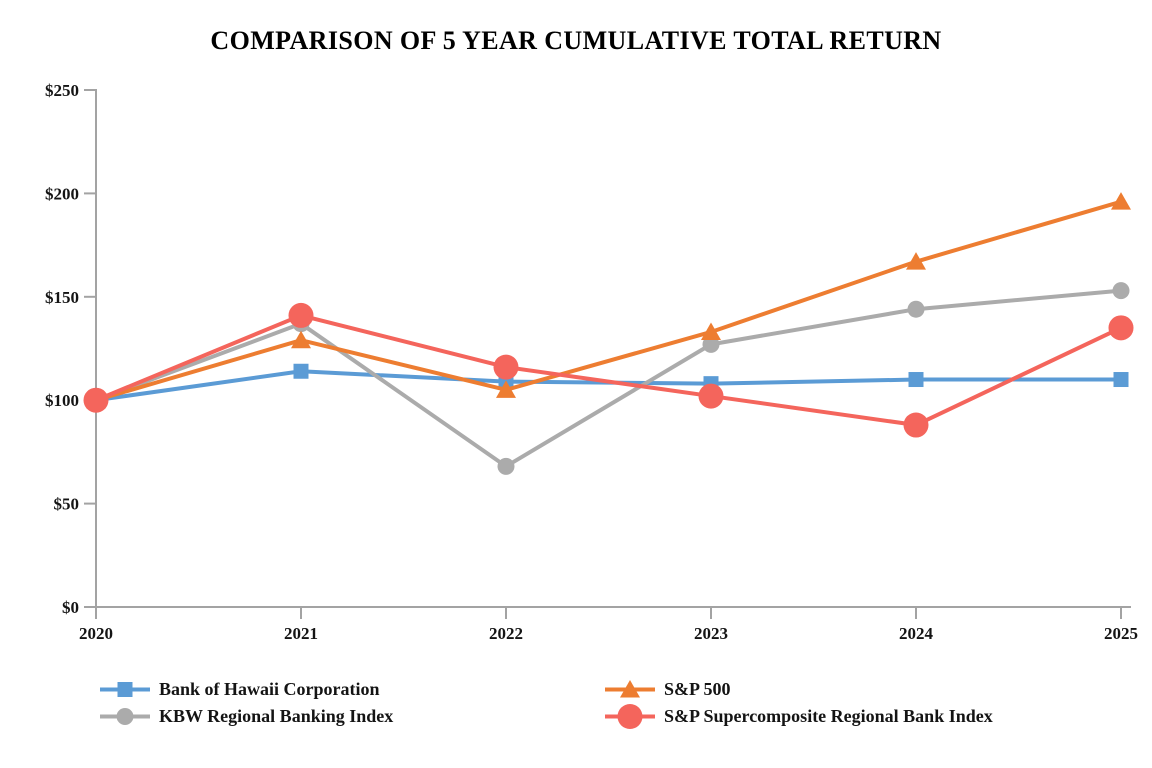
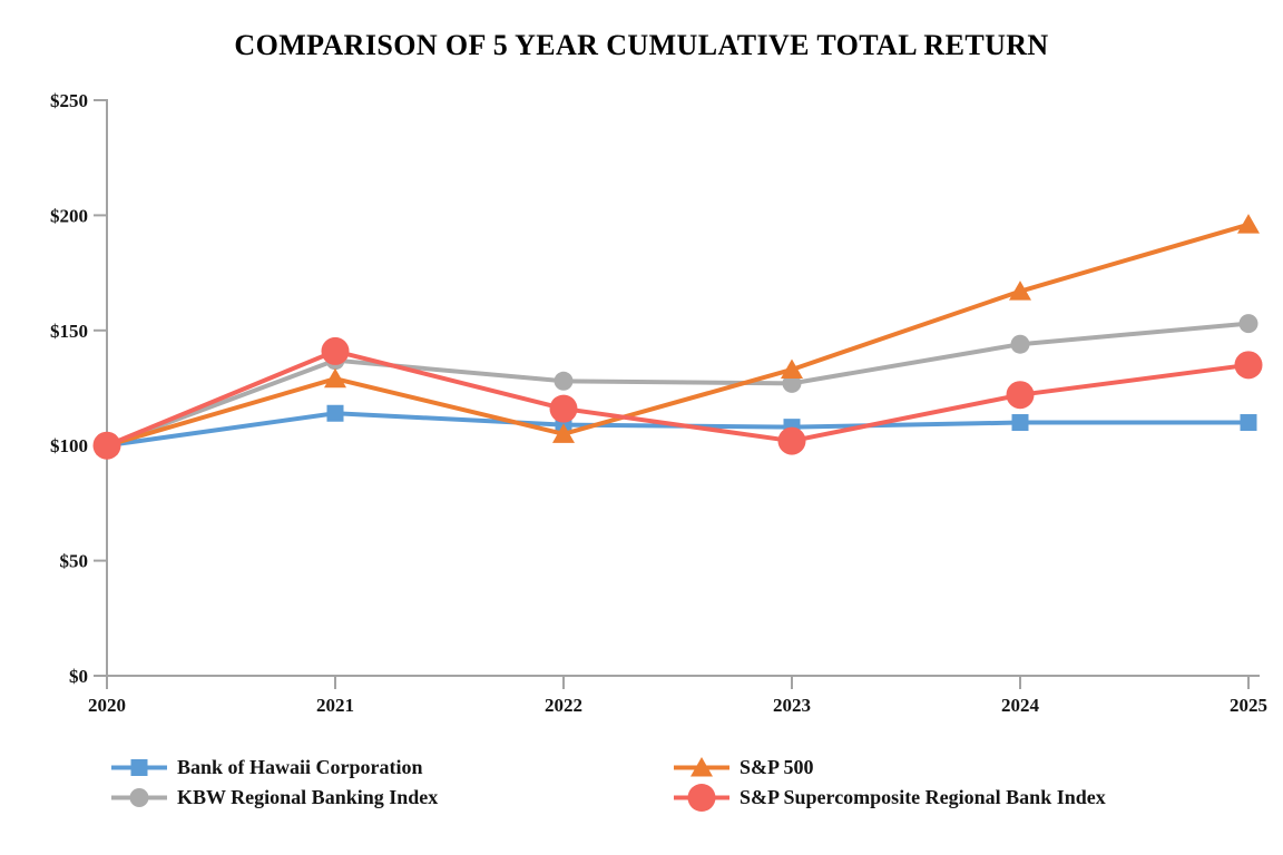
KBW Regional Banking Index/2022: $68 -> $128
S&P Supercomposite Regional Bank Index/2024: $88 -> $122
